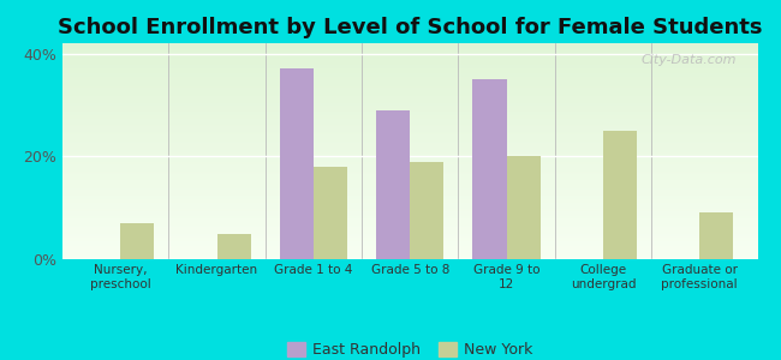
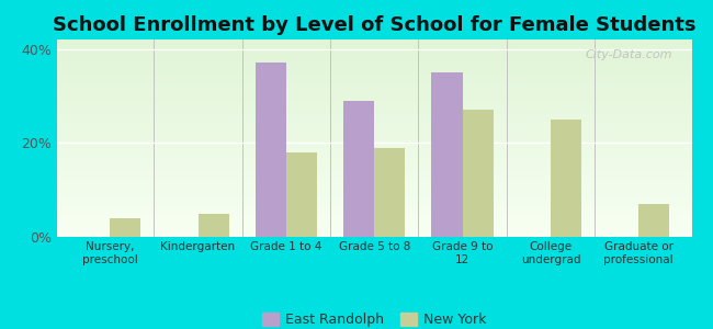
New York/Nursery, preschool: 7% -> 4%
New York/Grade 9 to 12: 20% -> 27%
New York/Graduate or professional: 9% -> 7%
